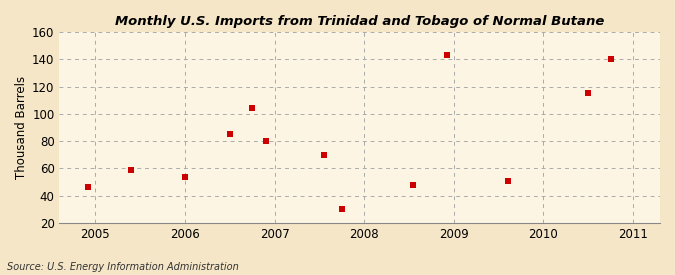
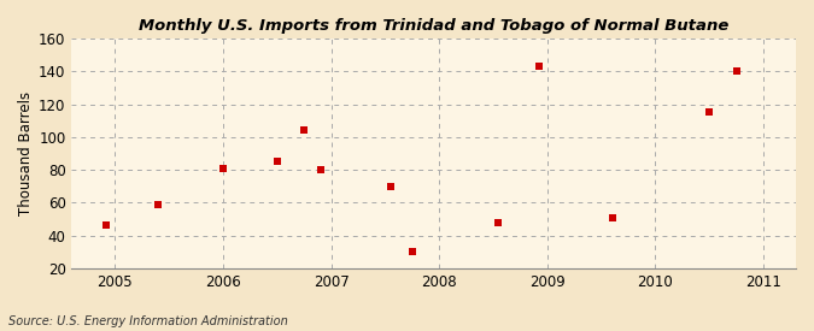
2006: 54 -> 81
